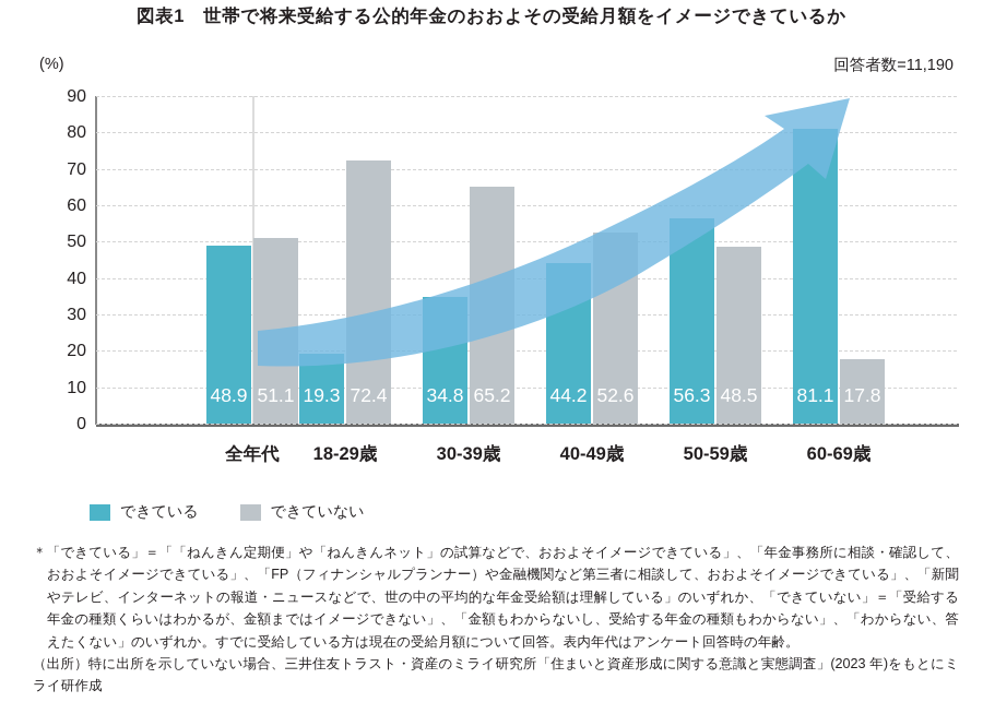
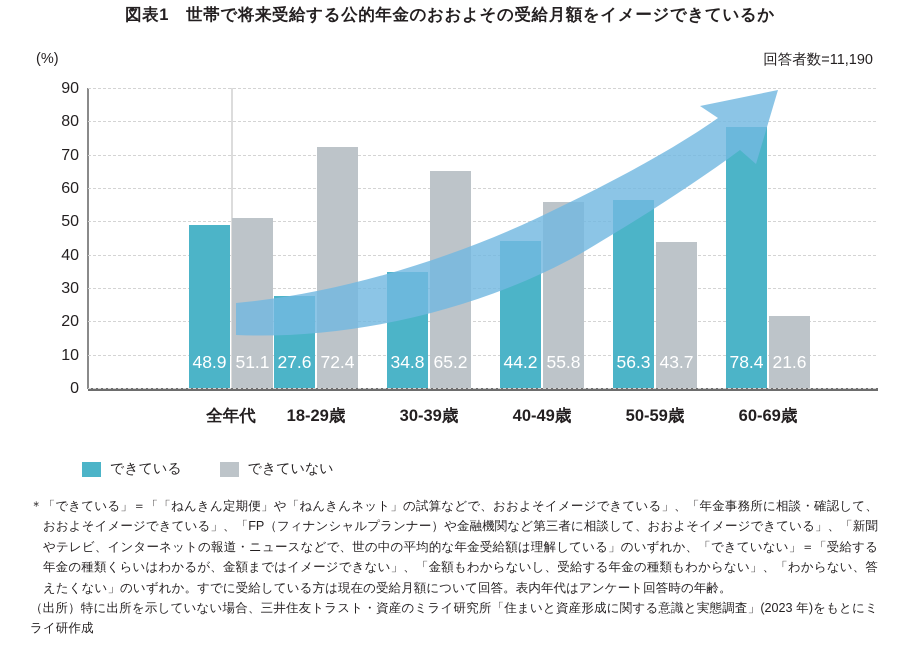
できている/18-29歳: 19.3 -> 27.6
できていない/40-49歳: 52.6 -> 55.8
できていない/50-59歳: 48.5 -> 43.7
できている/60-69歳: 81.1 -> 78.4
できていない/60-69歳: 17.8 -> 21.6
